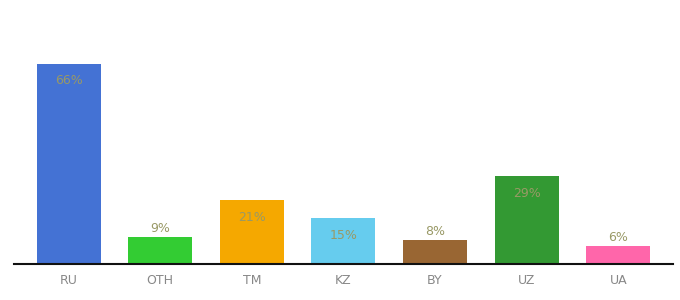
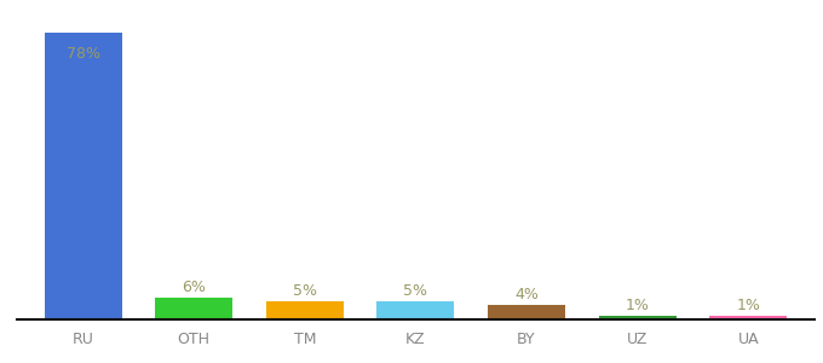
RU: 66% -> 78%
OTH: 9% -> 6%
TM: 21% -> 5%
KZ: 15% -> 5%
BY: 8% -> 4%
UZ: 29% -> 1%
UA: 6% -> 1%
